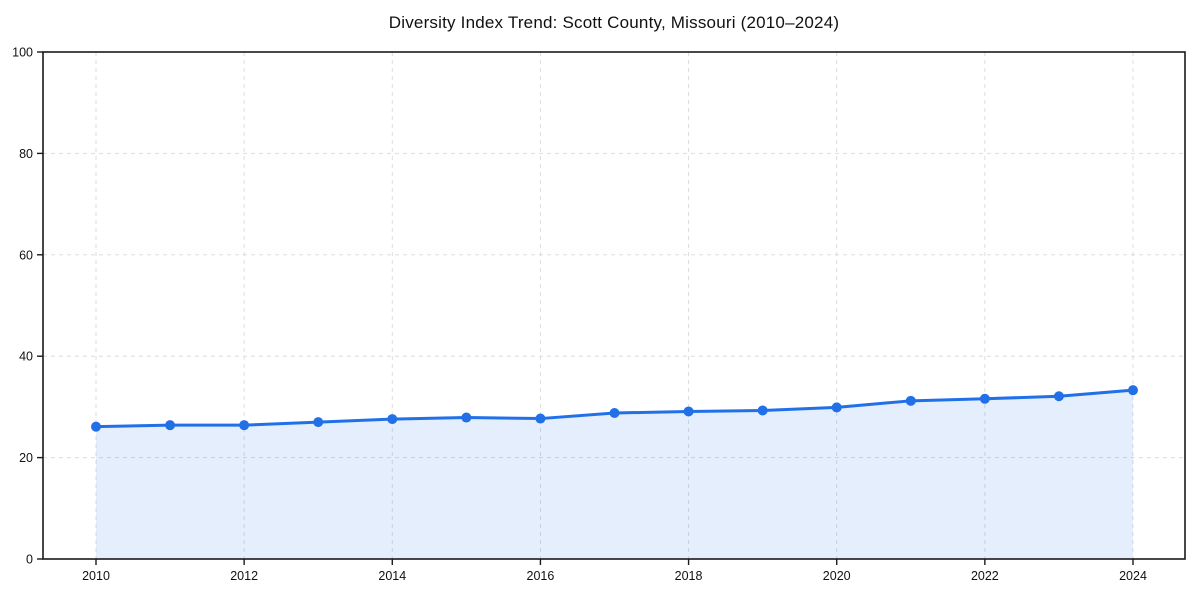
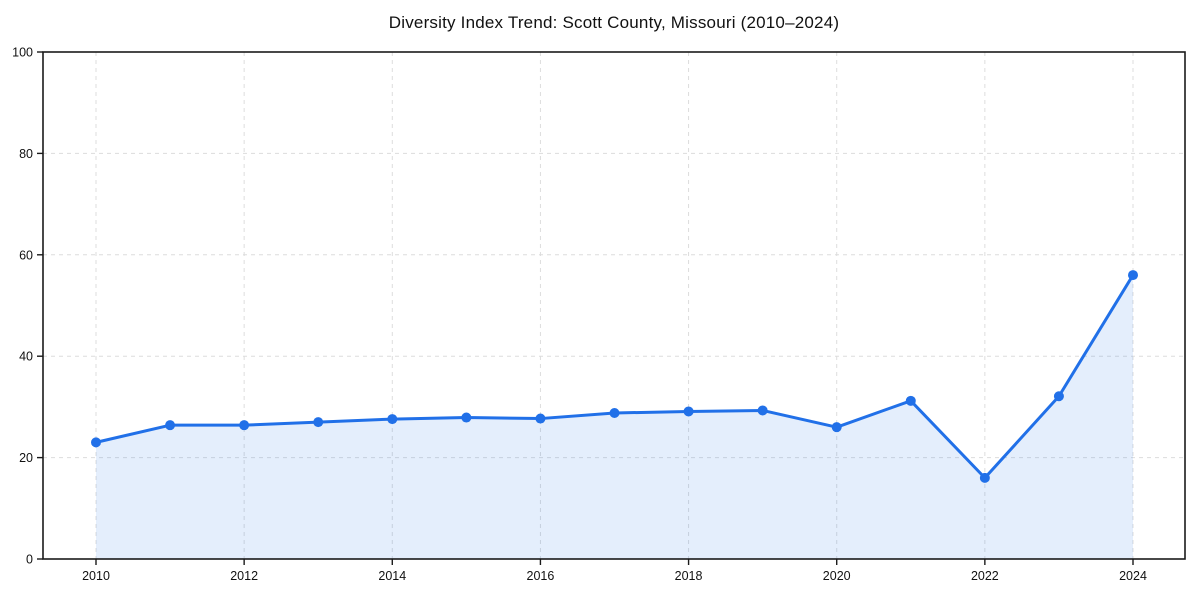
2010: 26 -> 23
2020: 30 -> 26
2022: 32 -> 16
2024: 33 -> 56
